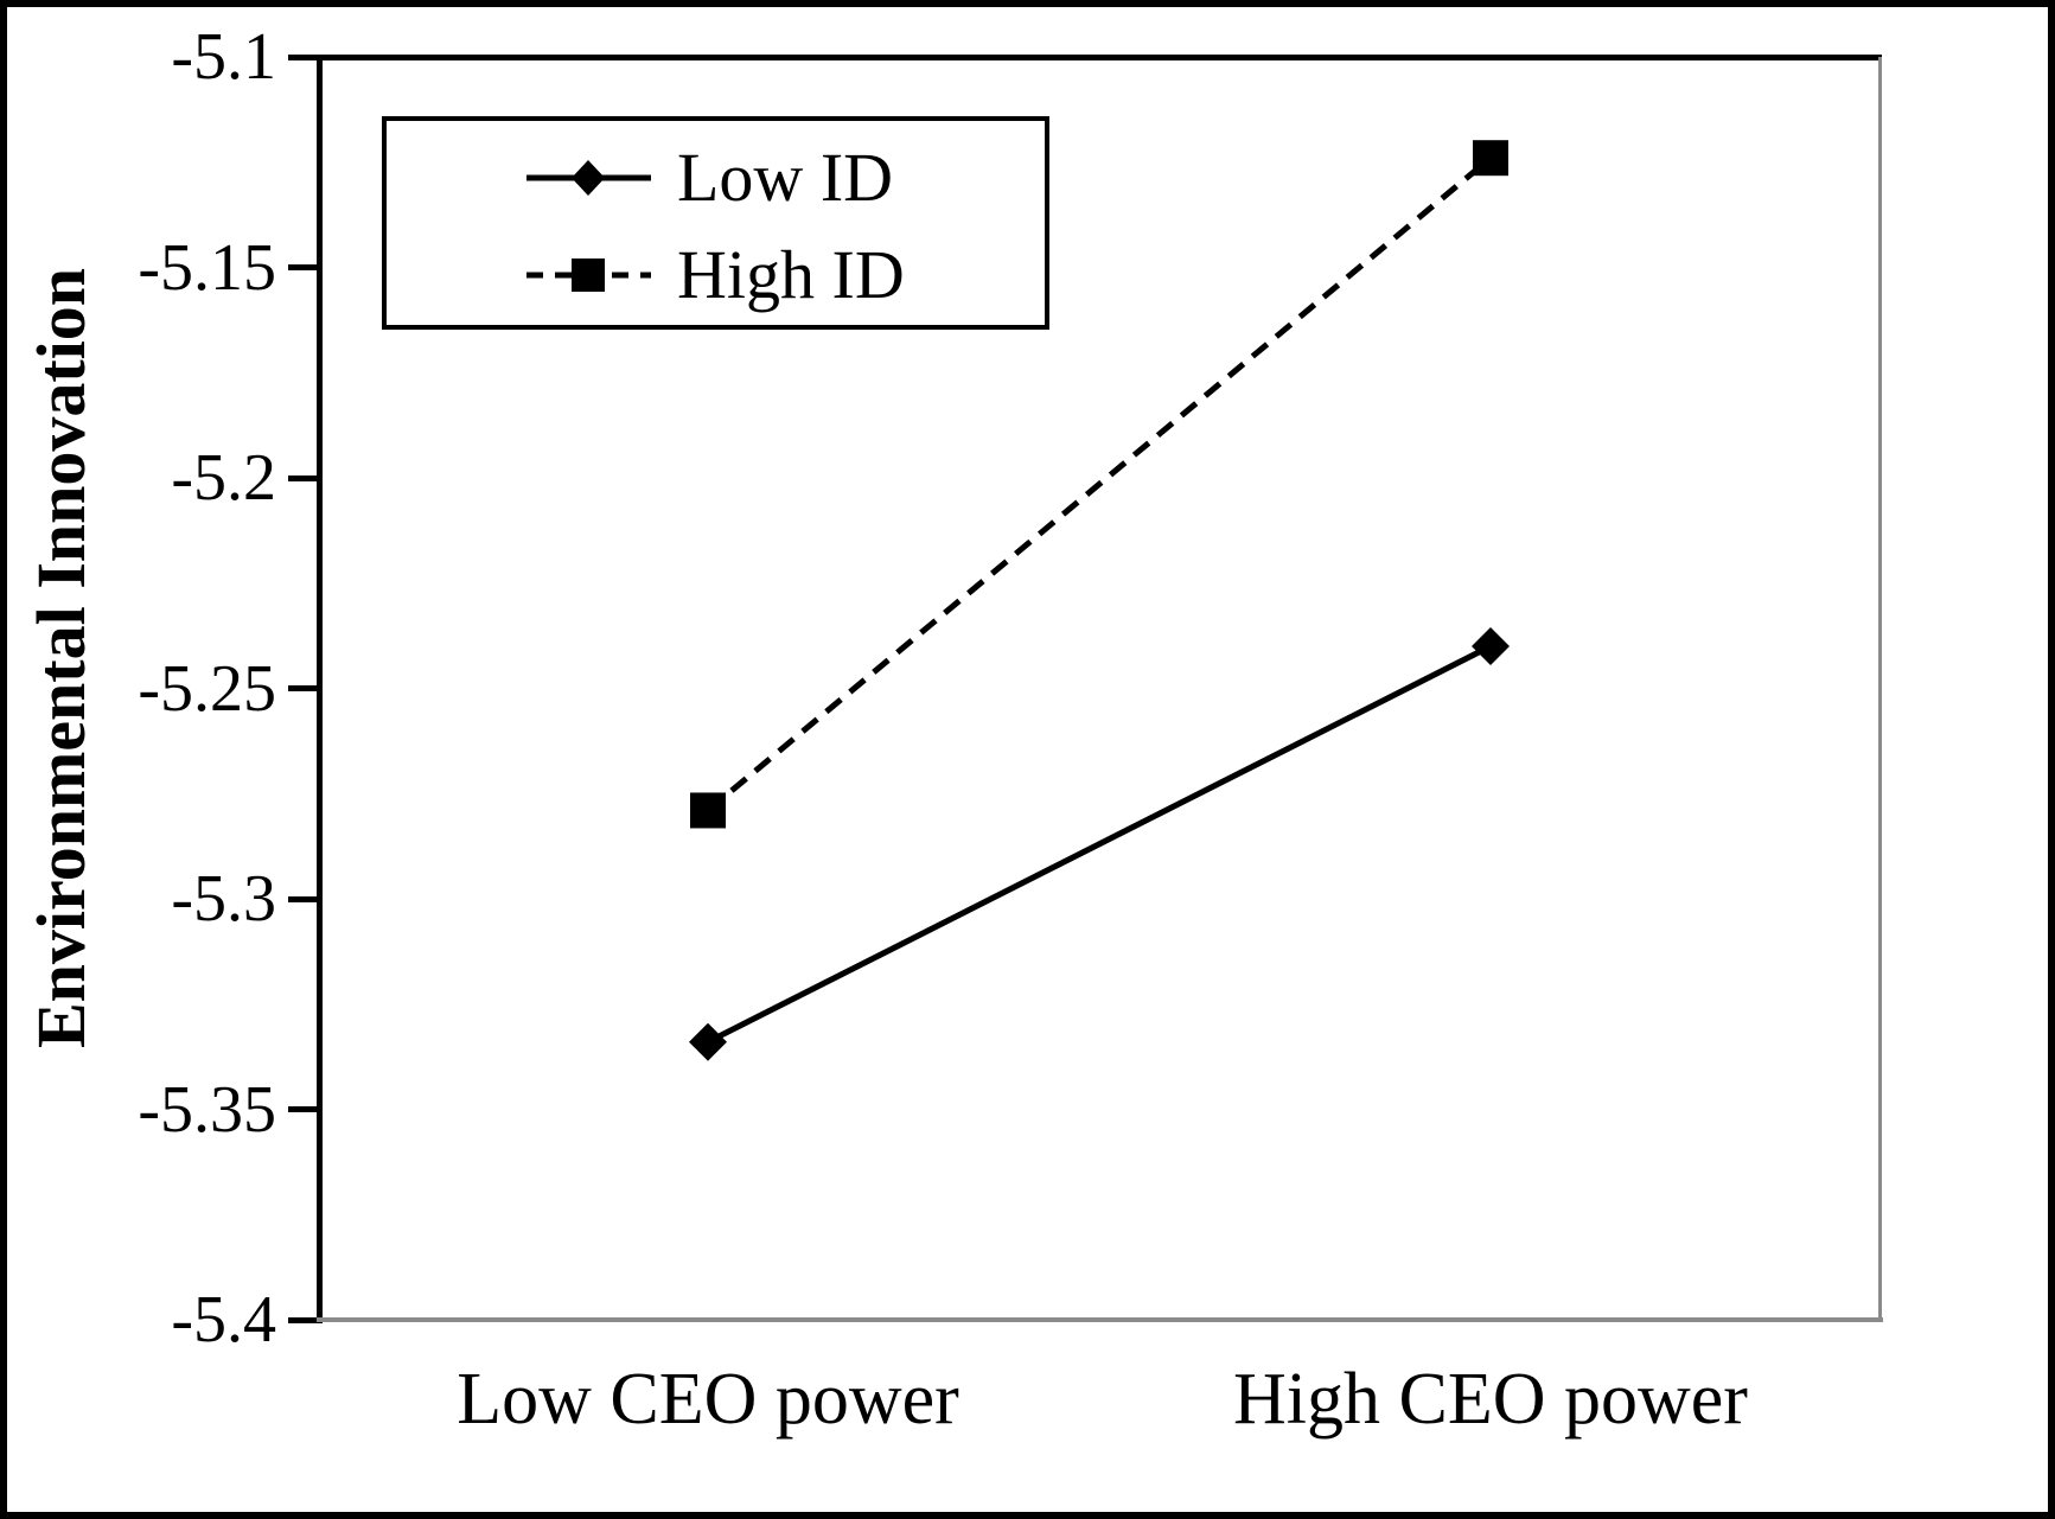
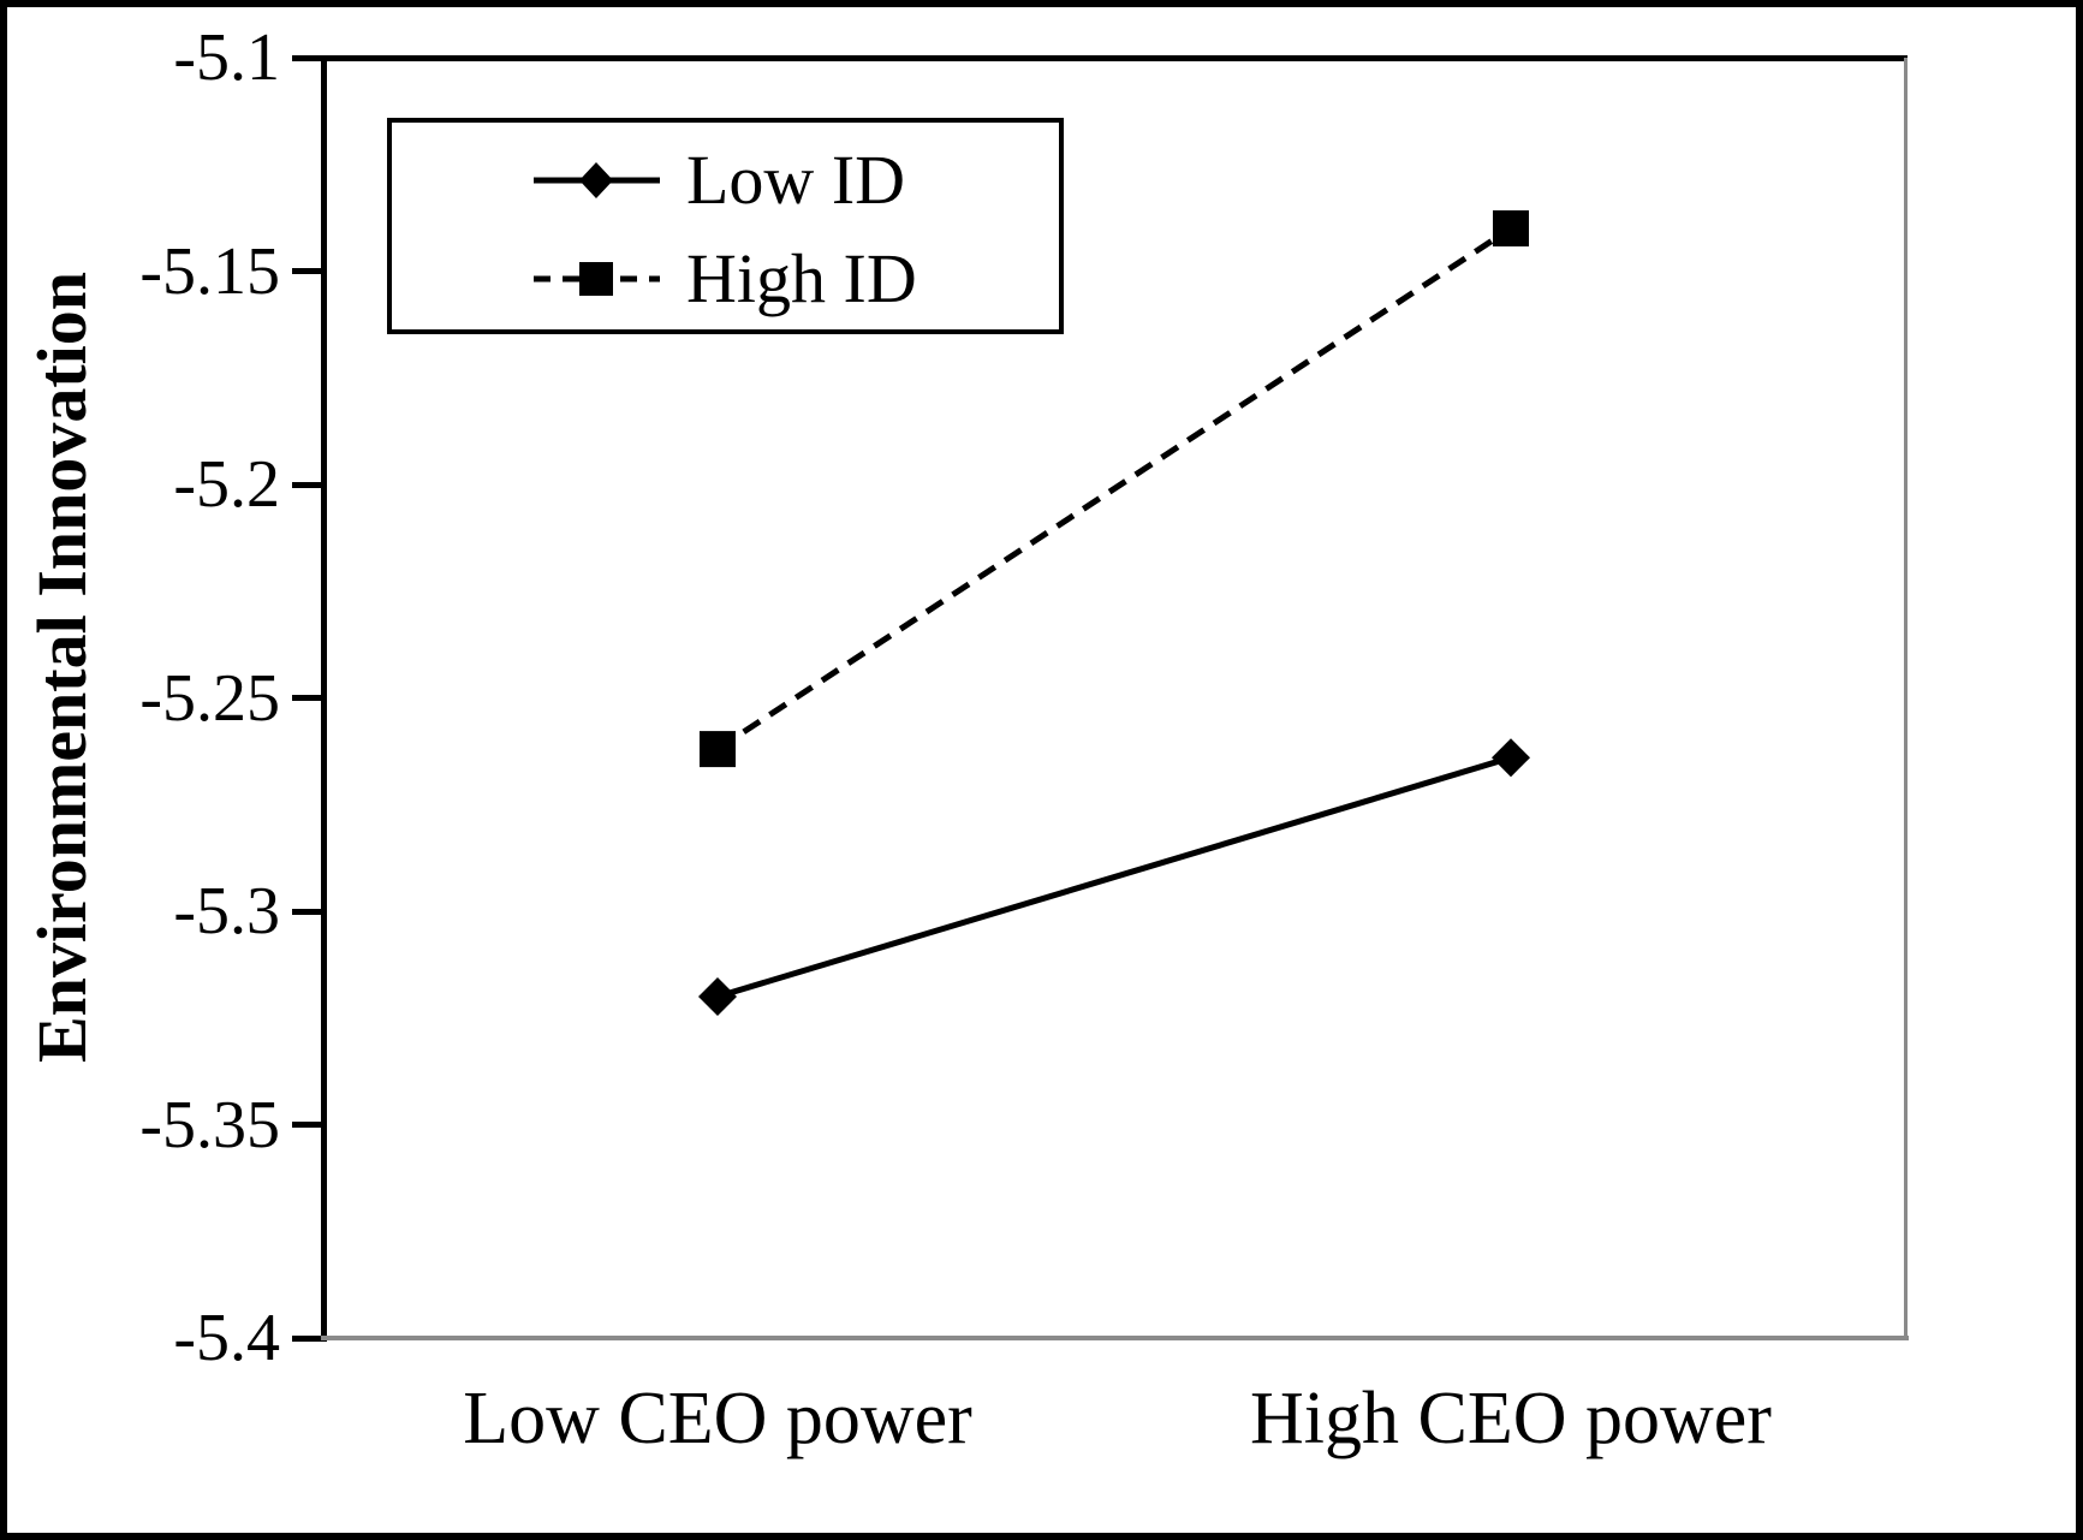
Low ID/Low CEO power: -5.334 -> -5.320
High ID/Low CEO power: -5.279 -> -5.262
Low ID/High CEO power: -5.240 -> -5.264
High ID/High CEO power: -5.124 -> -5.140
